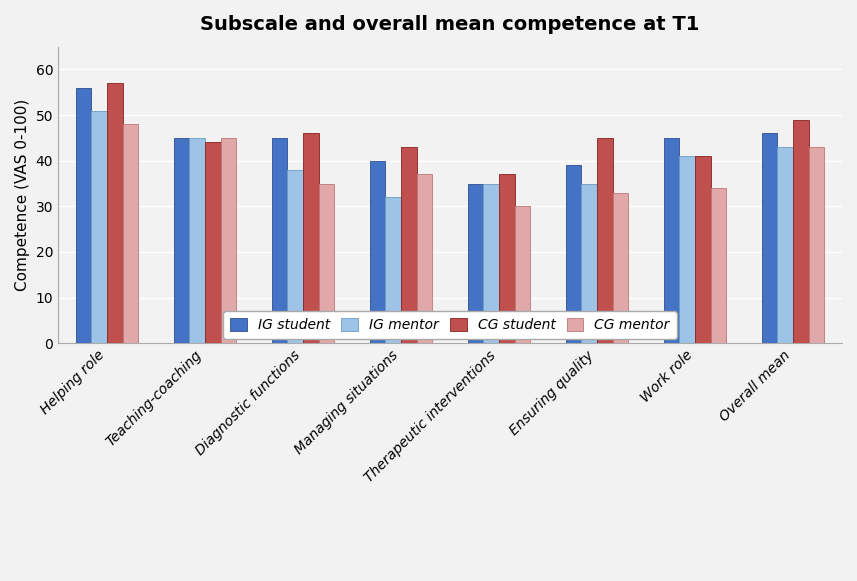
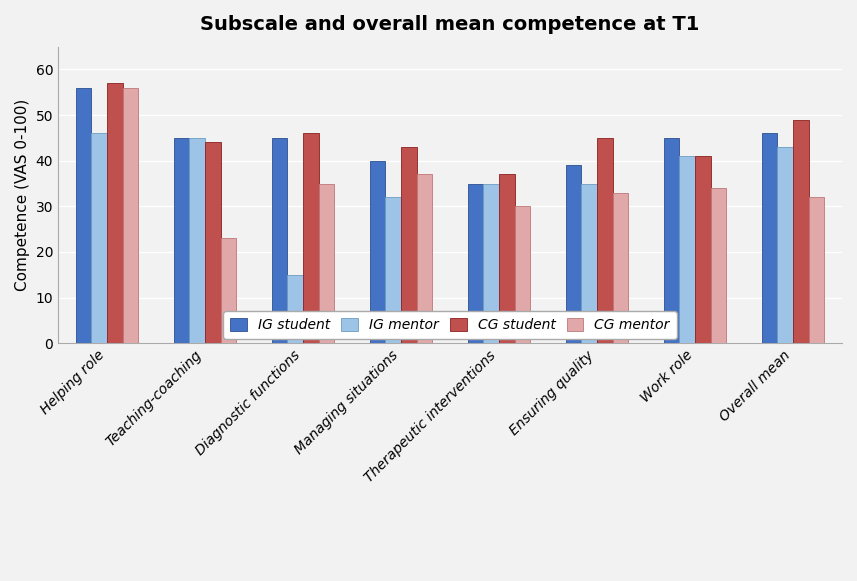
IG mentor/Helping role: 51 -> 46
CG mentor/Helping role: 48 -> 56
CG mentor/Teaching-coaching: 45 -> 23
IG mentor/Diagnostic functions: 38 -> 15
CG mentor/Overall mean: 43 -> 32
